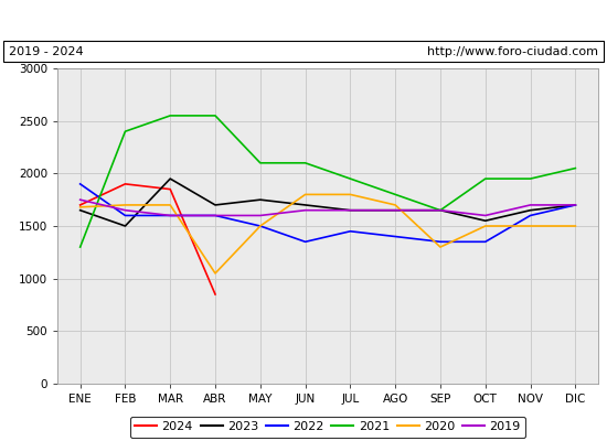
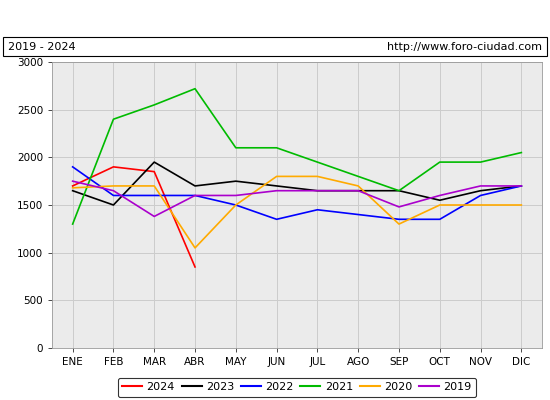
2019/MAR: 1600 -> 1380
2021/ABR: 2550 -> 2720
2019/SEP: 1650 -> 1480
